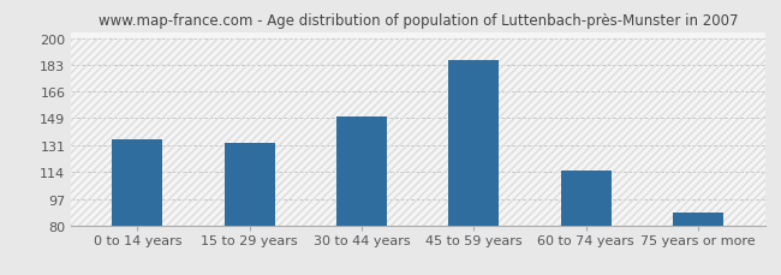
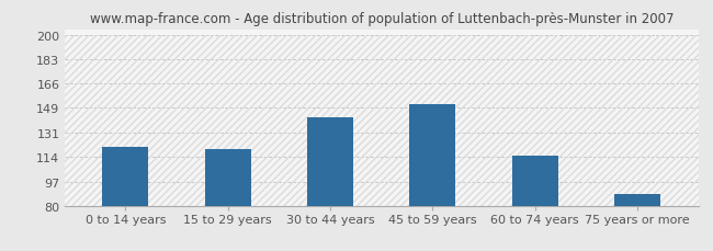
0 to 14 years: 135 -> 121
15 to 29 years: 133 -> 120
30 to 44 years: 150 -> 142
45 to 59 years: 186 -> 151
